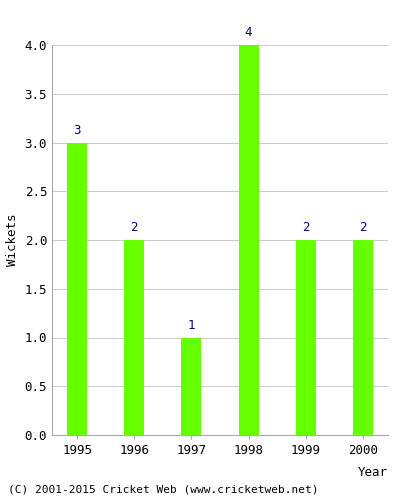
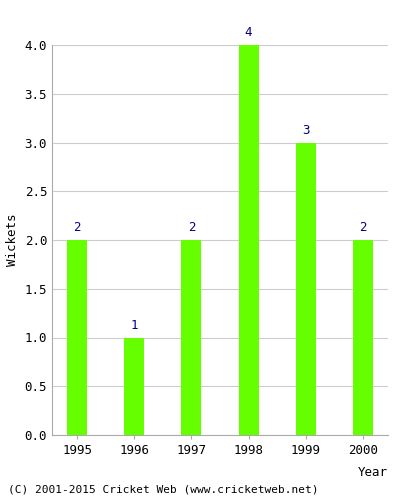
1995: 3 -> 2
1996: 2 -> 1
1997: 1 -> 2
1999: 2 -> 3
